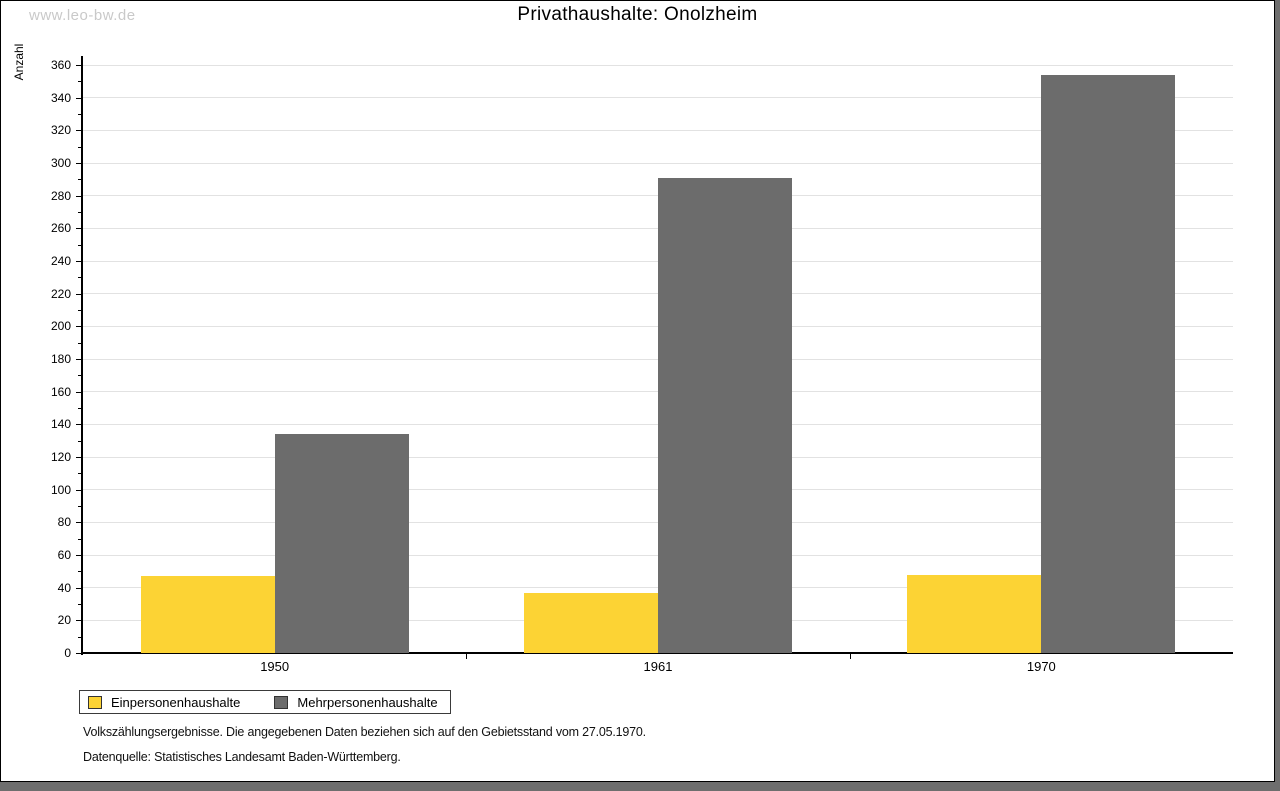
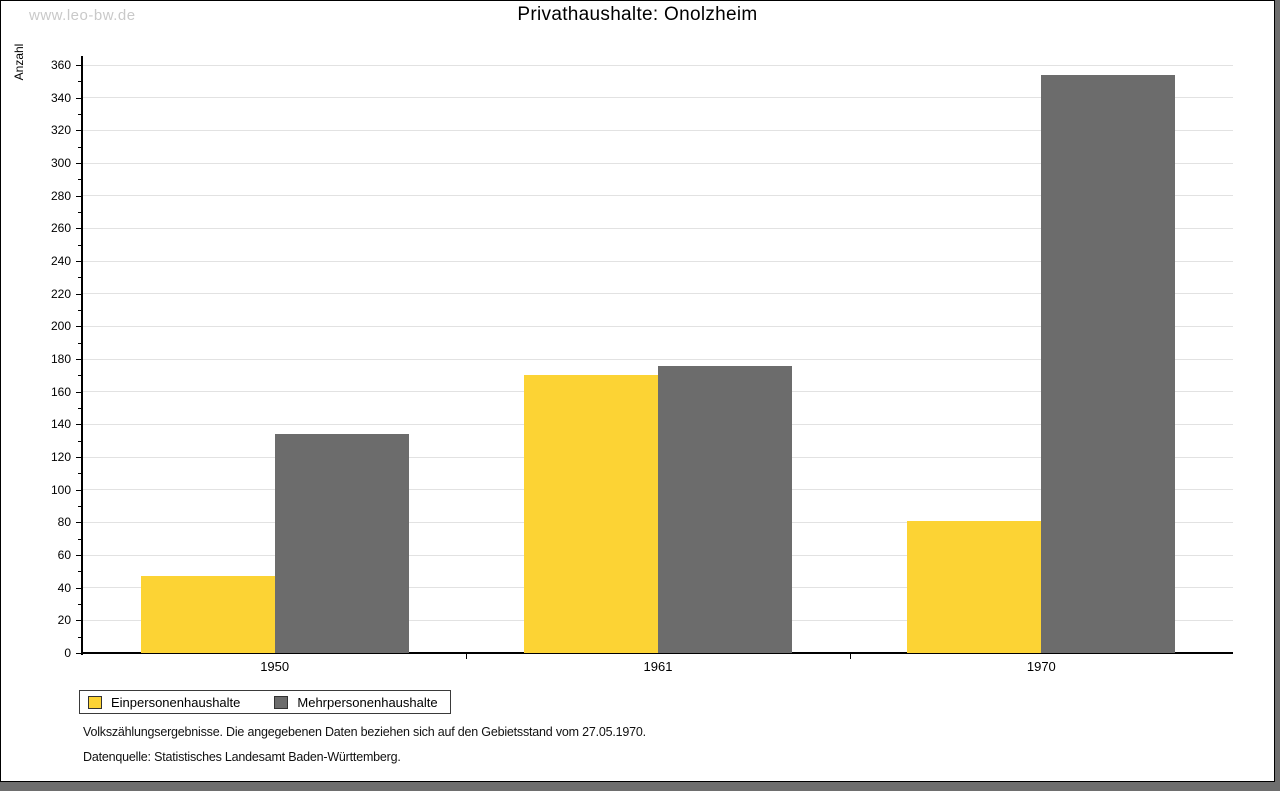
Einpersonenhaushalte/1961: 37 -> 170
Mehrpersonenhaushalte/1961: 291 -> 176
Einpersonenhaushalte/1970: 48 -> 81
